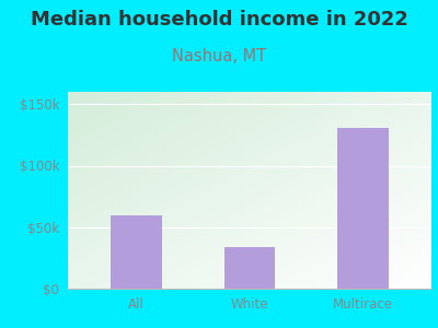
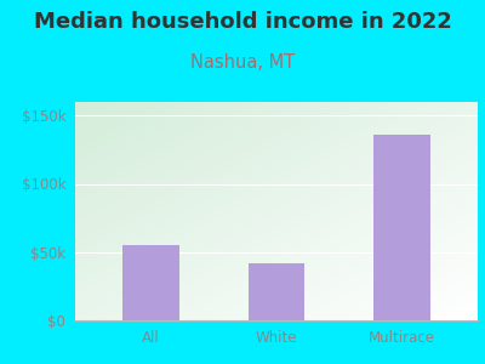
All: $60k -> $55k
White: $34k -> $42k
Multirace: $131k -> $136k
